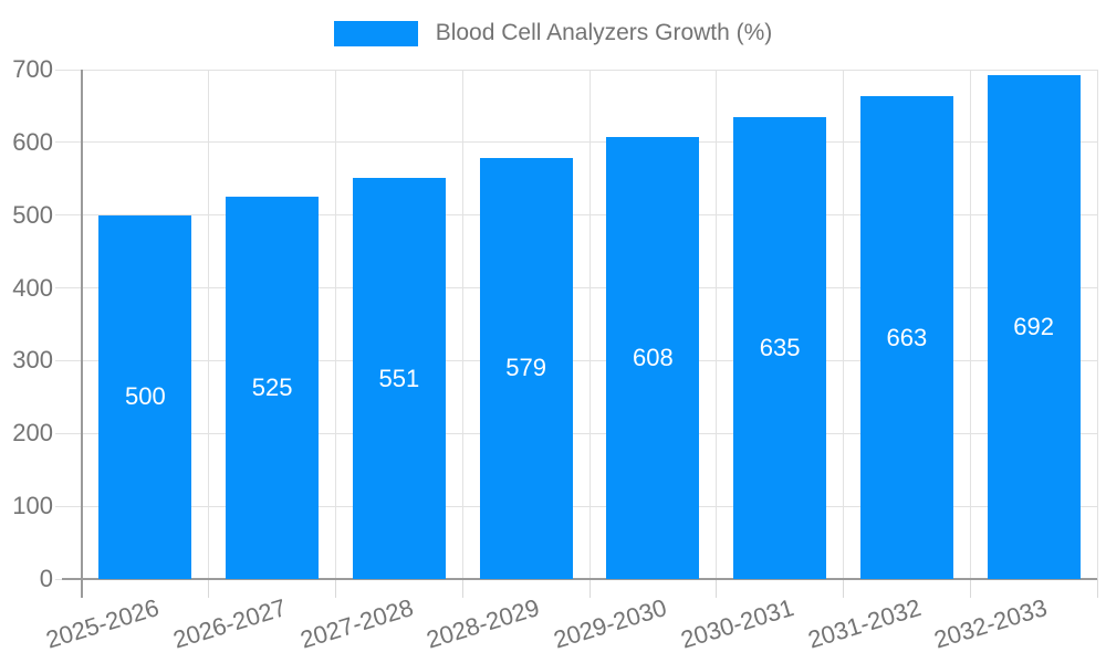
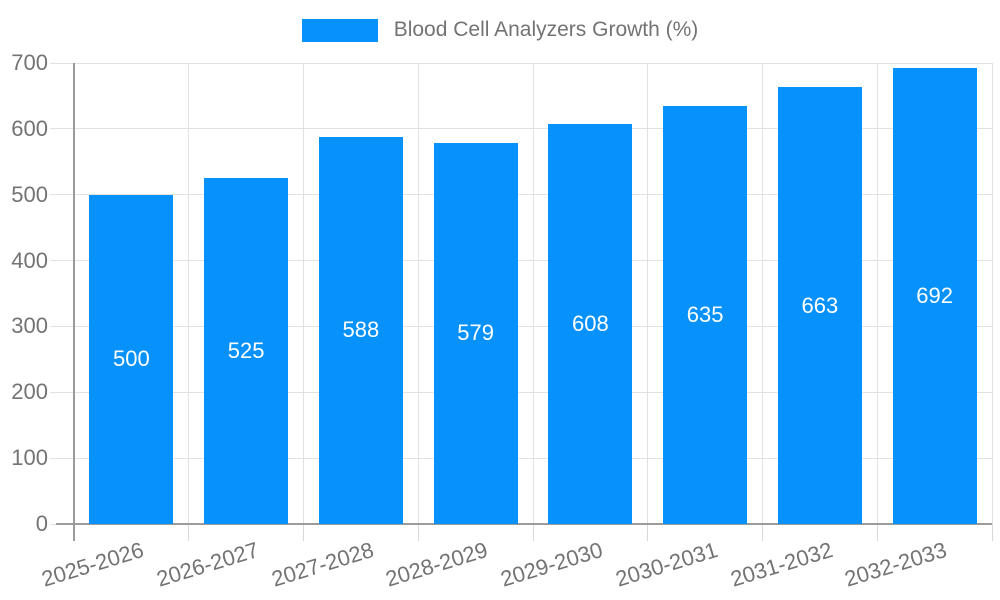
2027-2028: 551 -> 588
